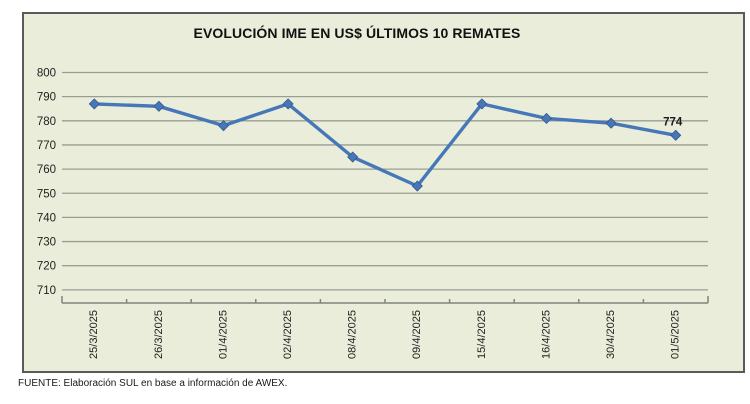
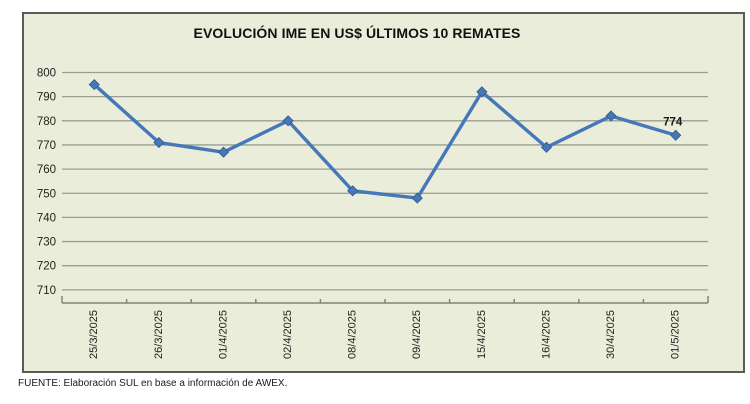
25/3/2025: 787 -> 795
26/3/2025: 786 -> 771
01/4/2025: 778 -> 767
02/4/2025: 787 -> 780
08/4/2025: 765 -> 751
09/4/2025: 753 -> 748
15/4/2025: 787 -> 792
16/4/2025: 781 -> 769
30/4/2025: 779 -> 782
